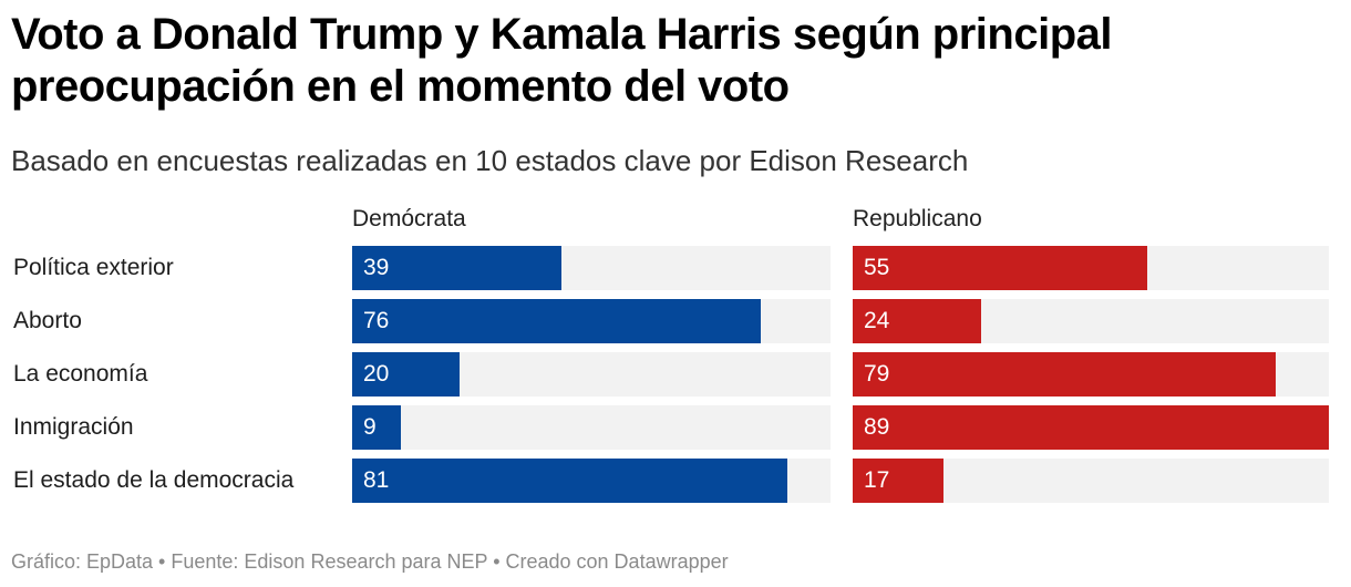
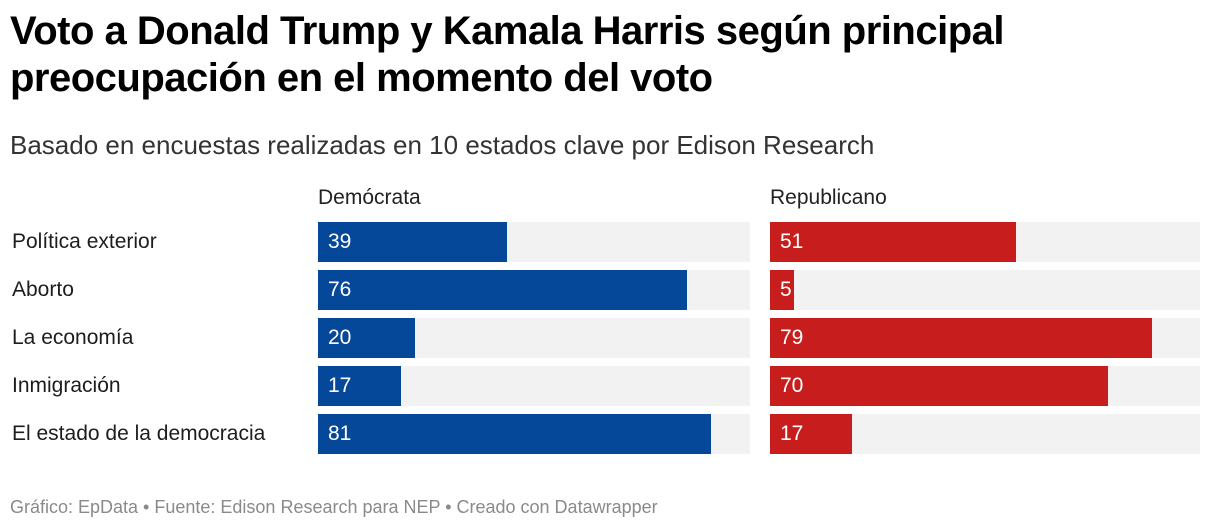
Republicano/Política exterior: 55 -> 51
Republicano/Aborto: 24 -> 5
Demócrata/Inmigración: 9 -> 17
Republicano/Inmigración: 89 -> 70
